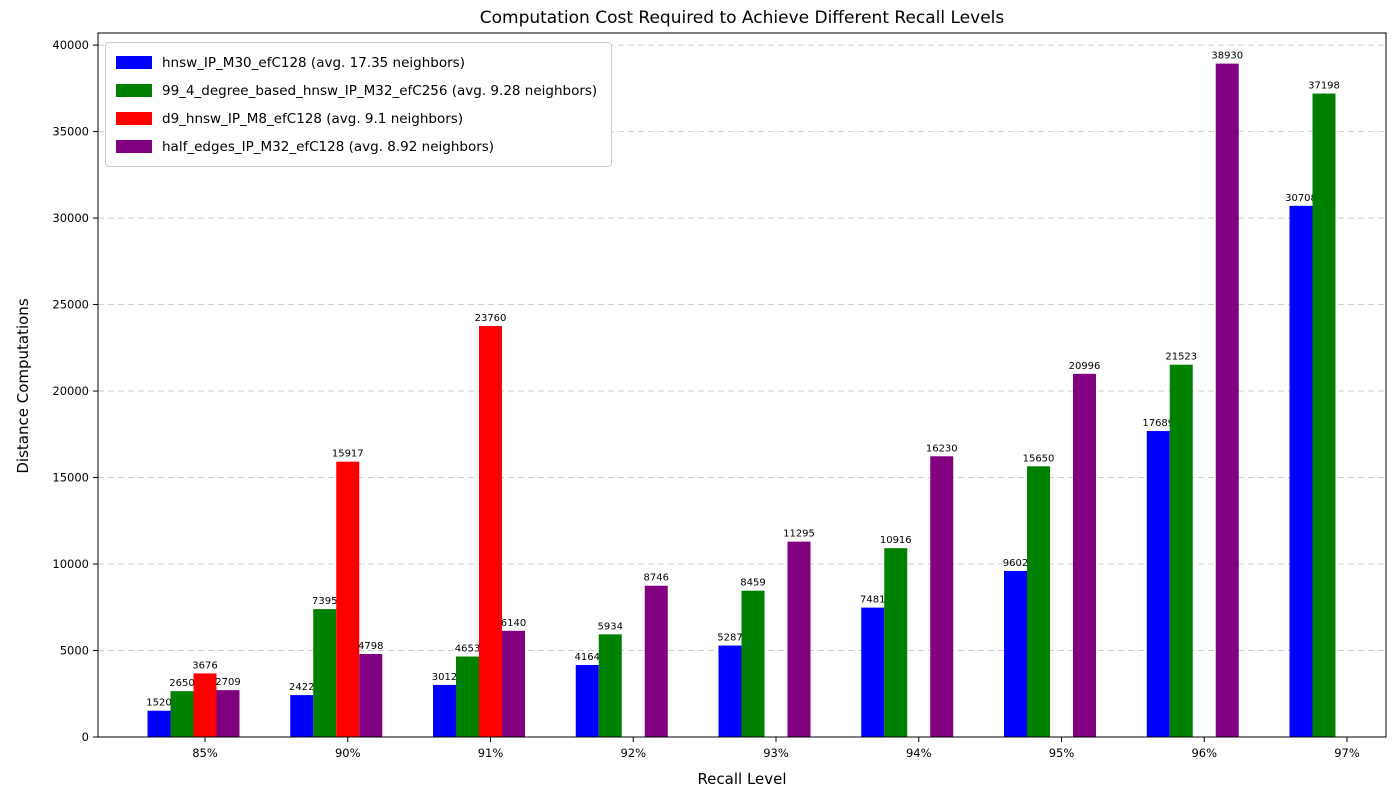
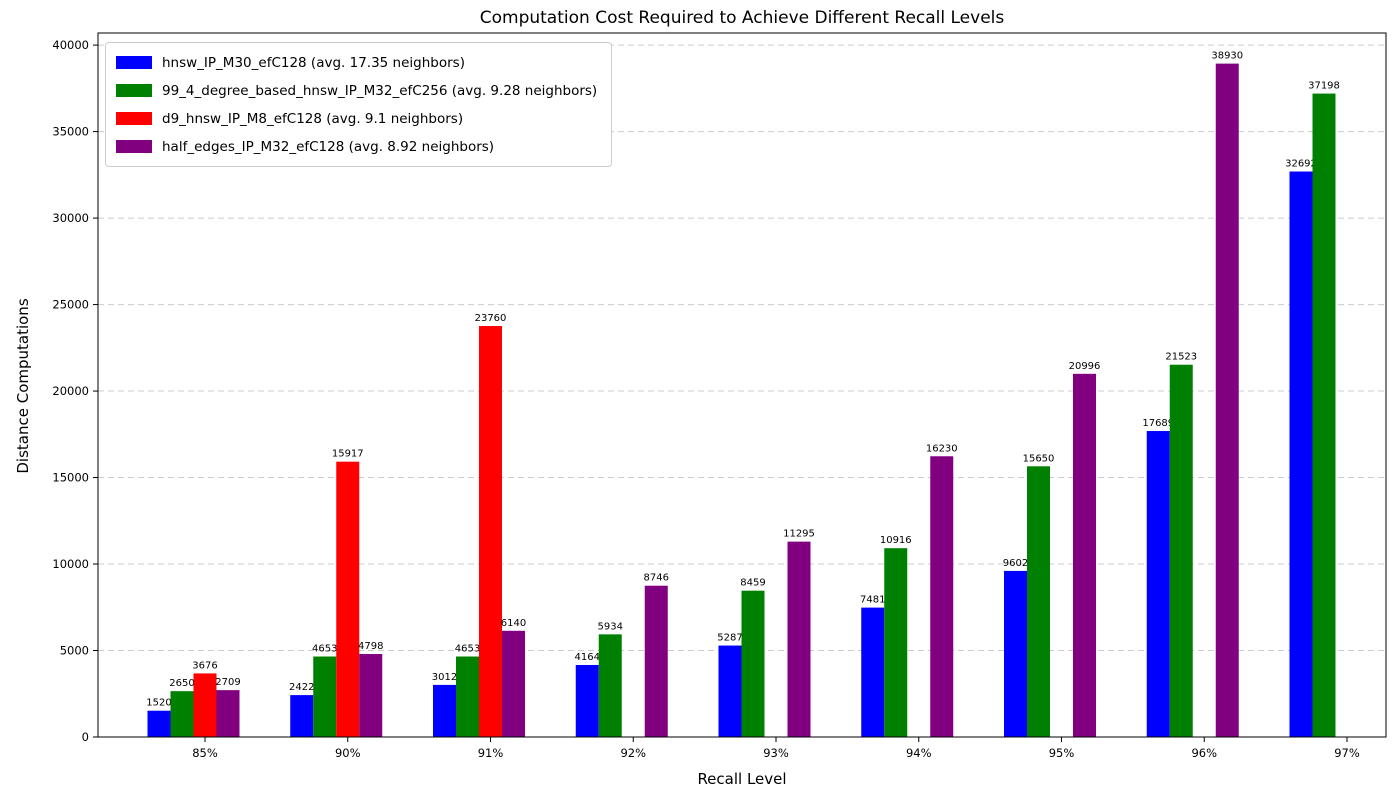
99_4_degree_based_hnsw_IP_M32_efC256 (avg. 9.28 neighbors)/90%: 7395 -> 4653
hnsw_IP_M30_efC128 (avg. 17.35 neighbors)/97%: 30708 -> 32692
